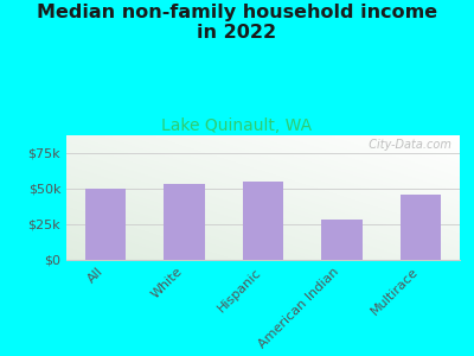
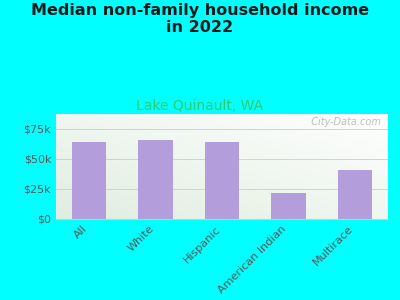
All: $50k -> $64k
White: $53k -> $66k
Hispanic: $55k -> $64k
American Indian: $28k -> $22k
Multirace: $46k -> $41k
